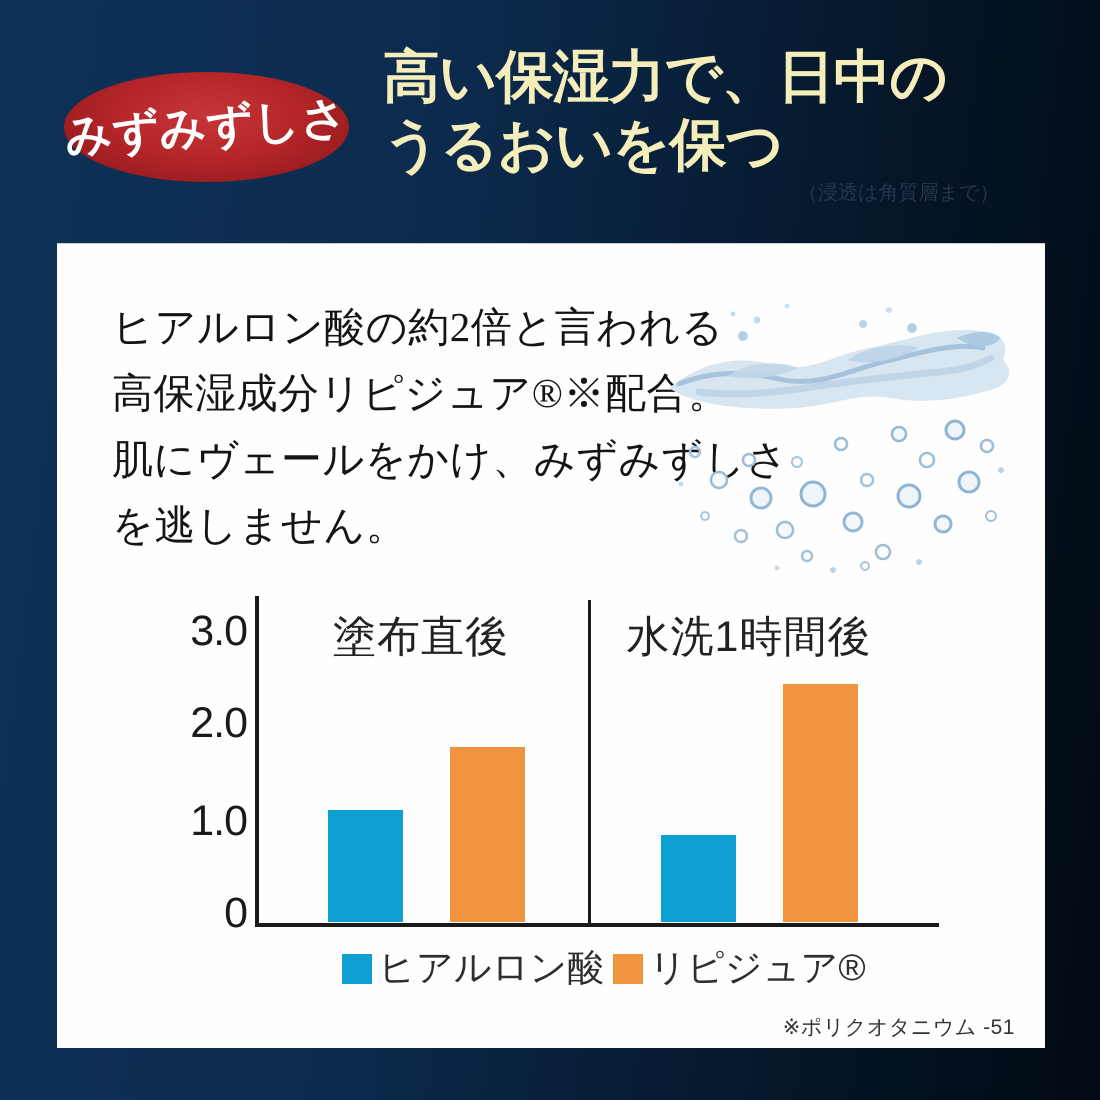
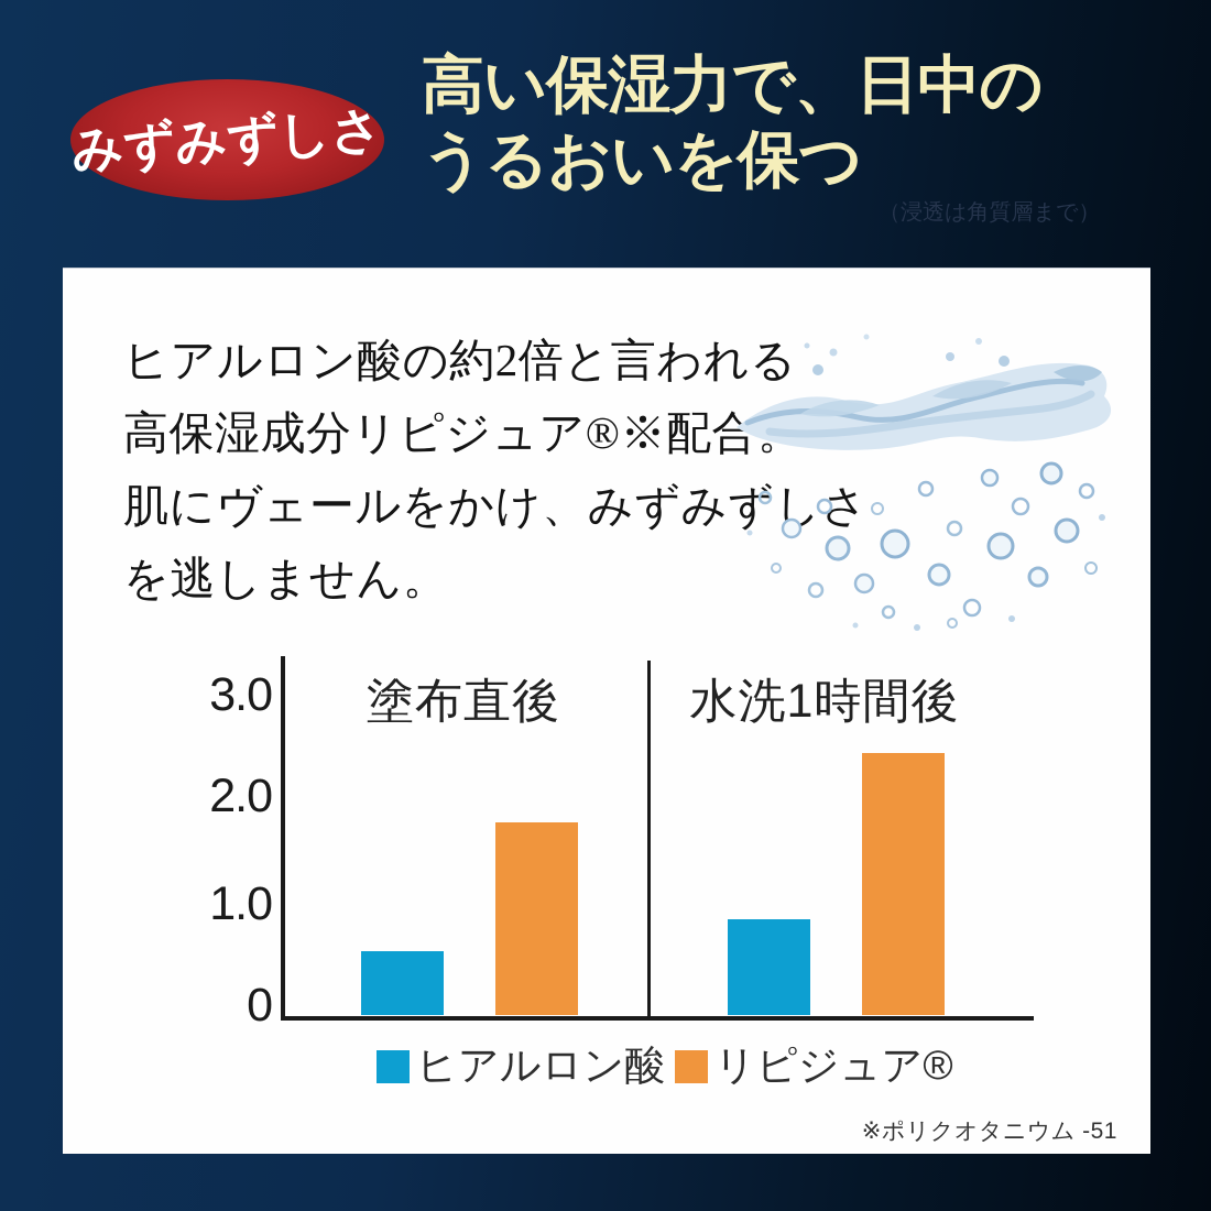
ヒアルロン酸/塗布直後: 1.1 -> 0.6
